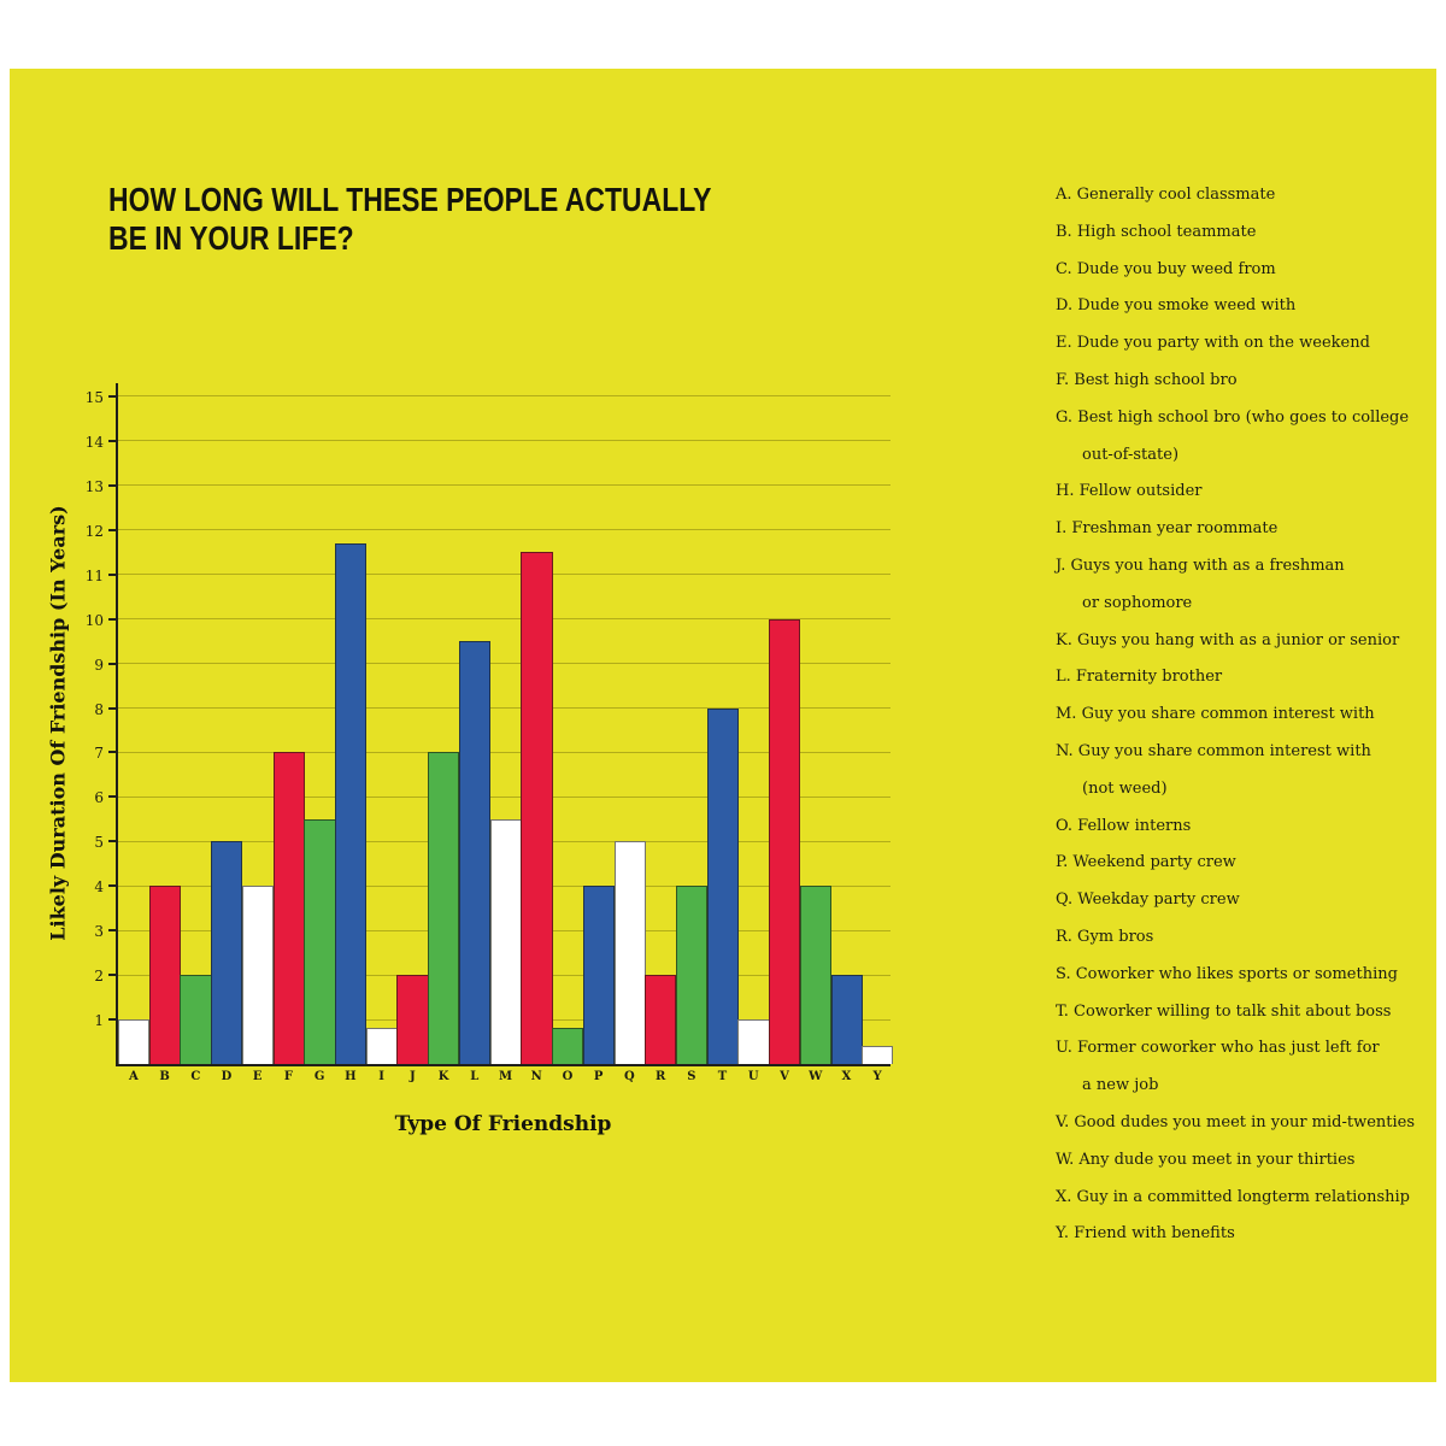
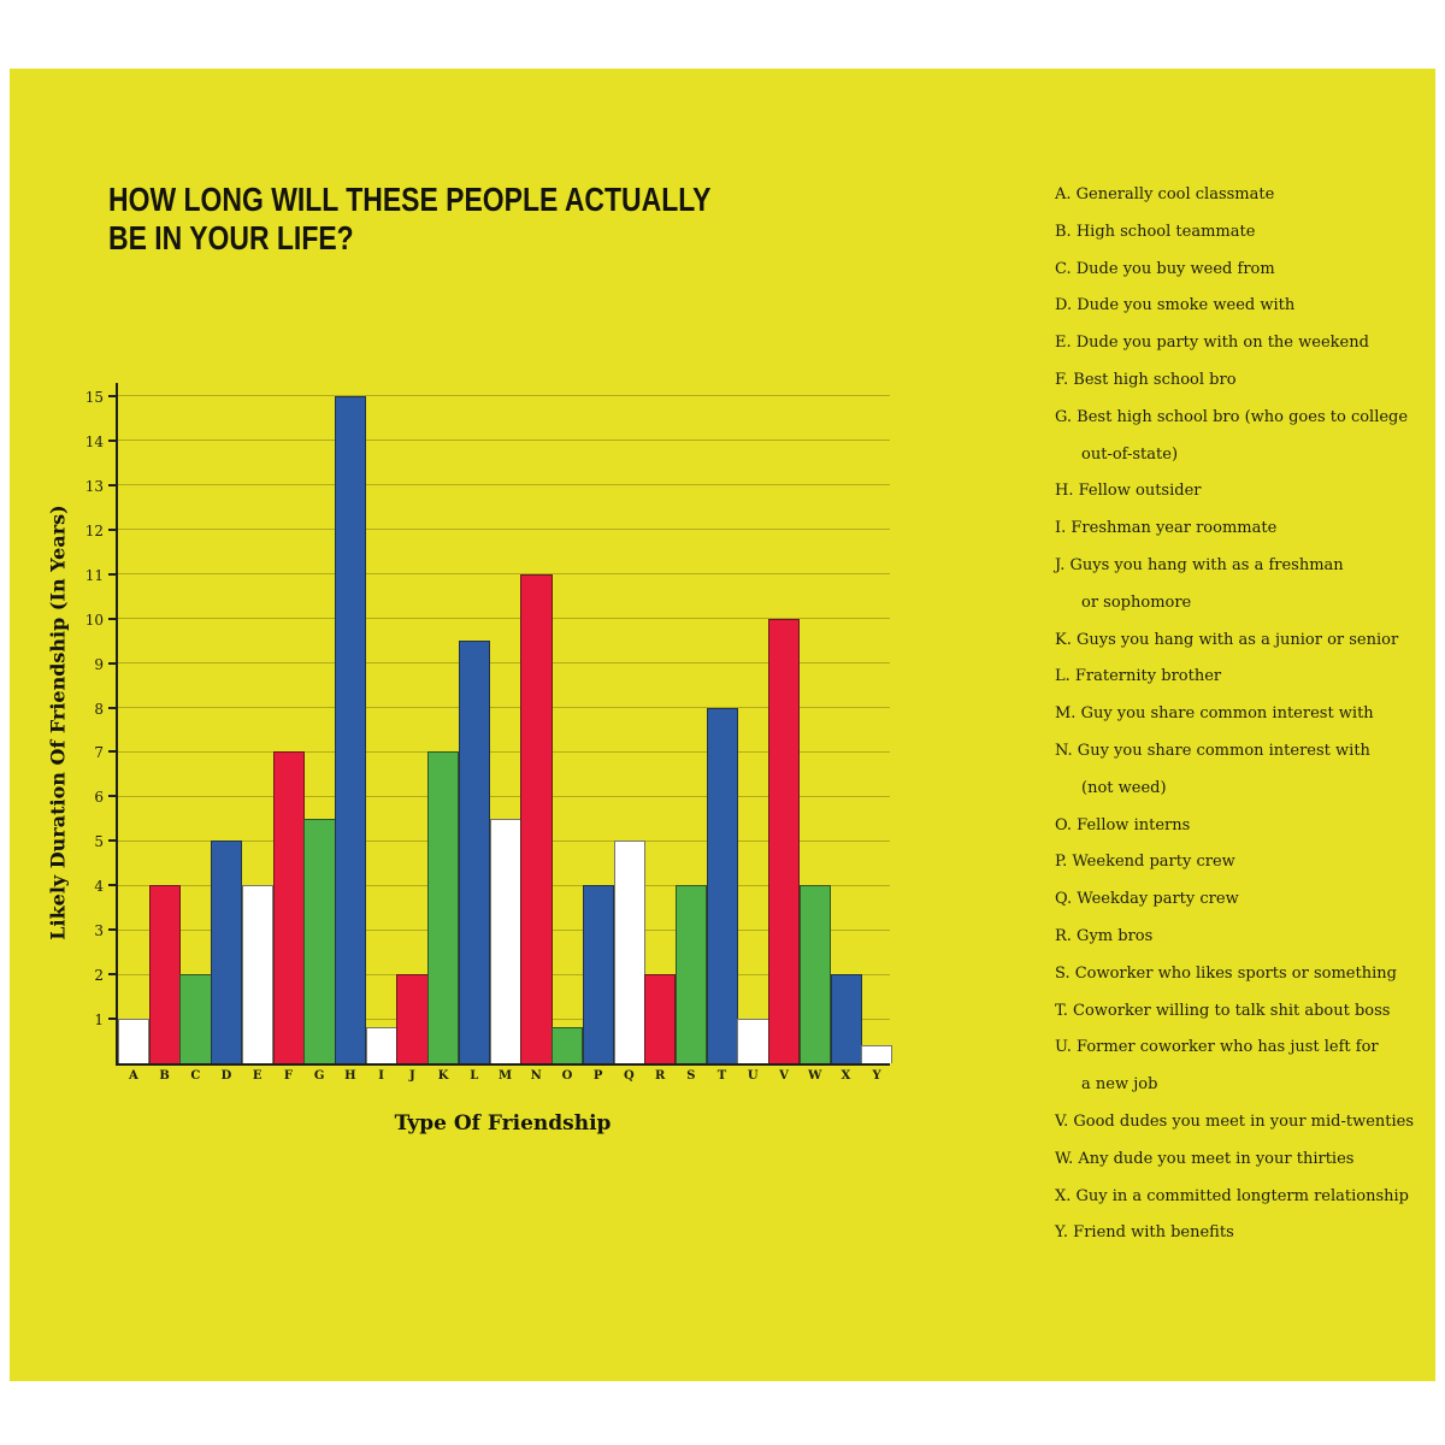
H: 11.7 -> 15.0
N: 11.5 -> 11.0
